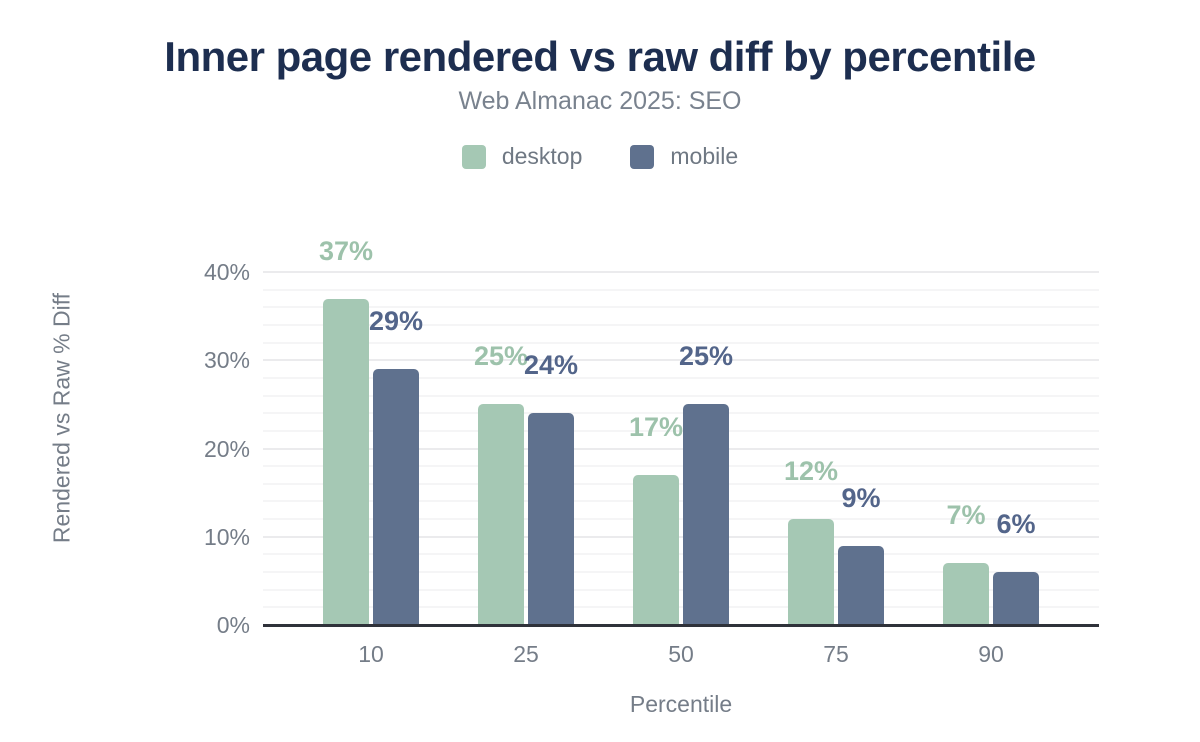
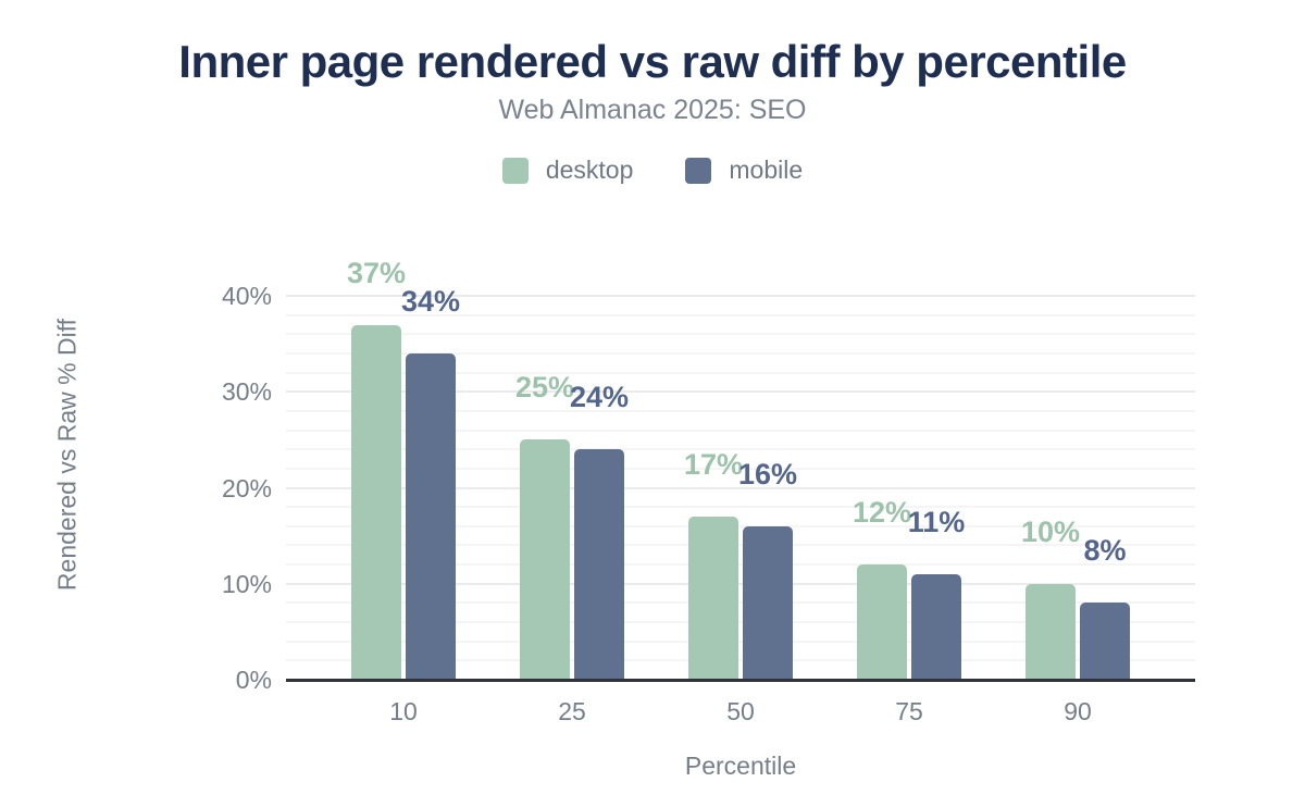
mobile/10: 29% -> 34%
mobile/50: 25% -> 16%
mobile/75: 9% -> 11%
desktop/90: 7% -> 10%
mobile/90: 6% -> 8%
